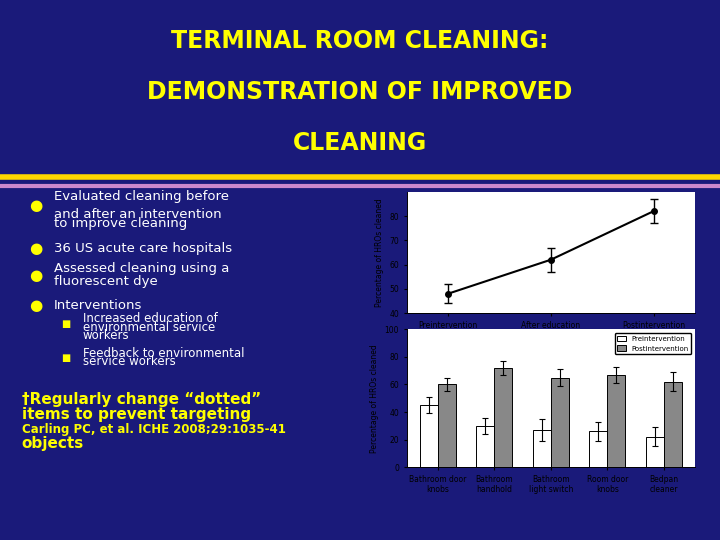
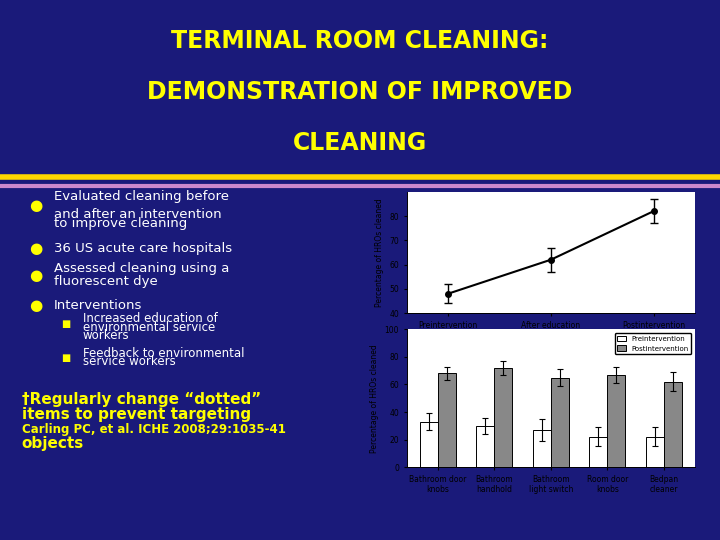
Preintervention/Bathroom door knobs: 45 -> 33
Postintervention/Bathroom door knobs: 60 -> 68
Preintervention/Room door knobs: 26 -> 22
